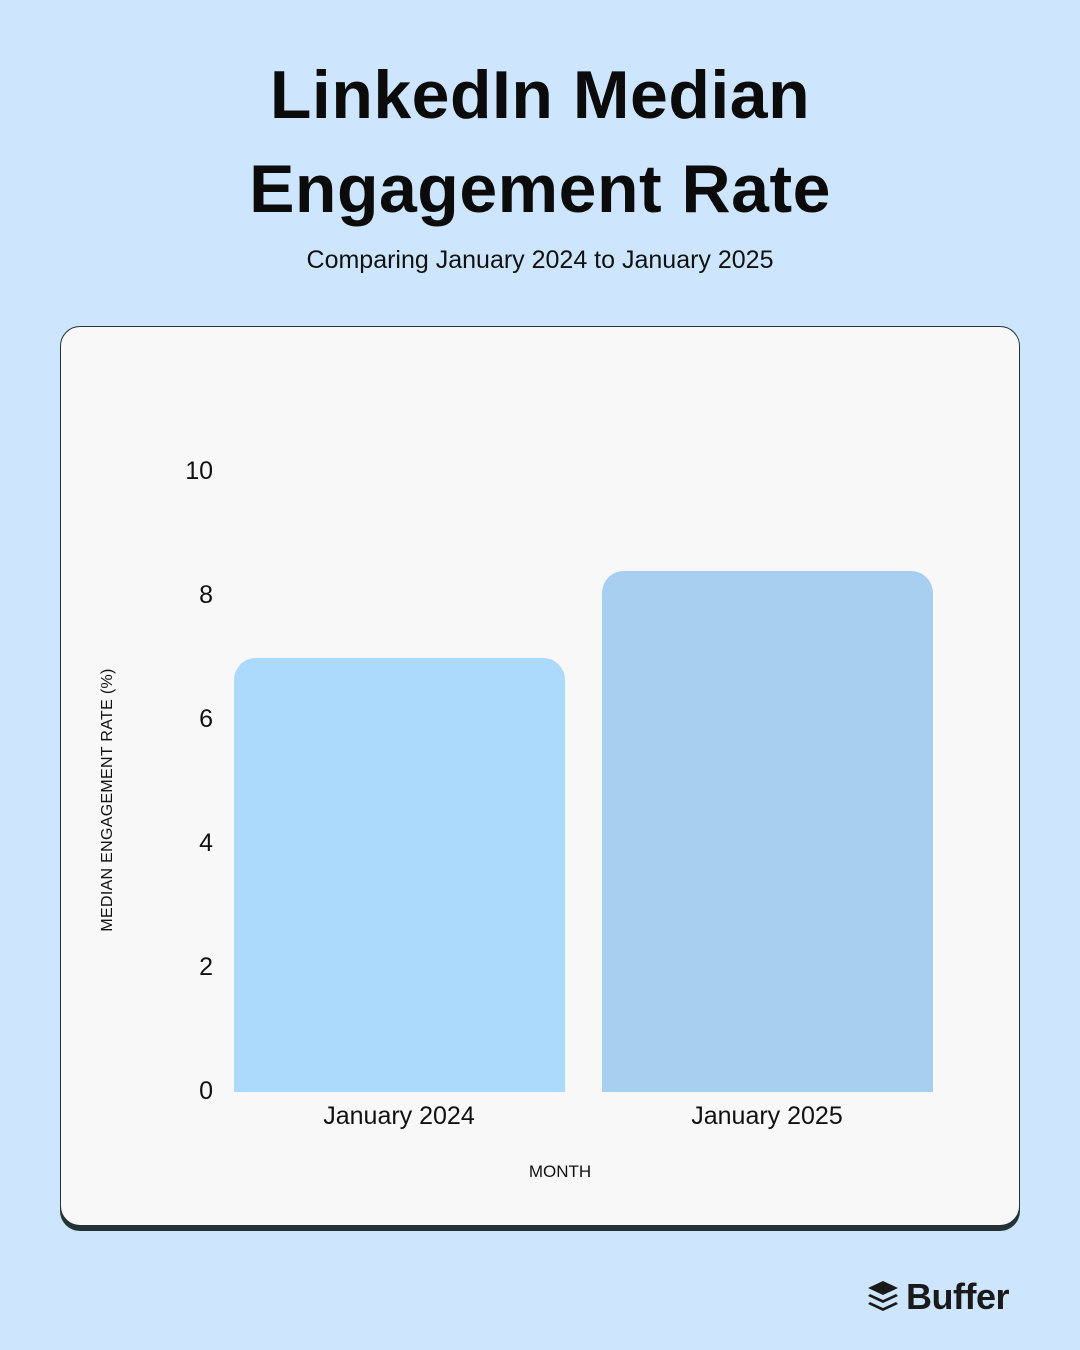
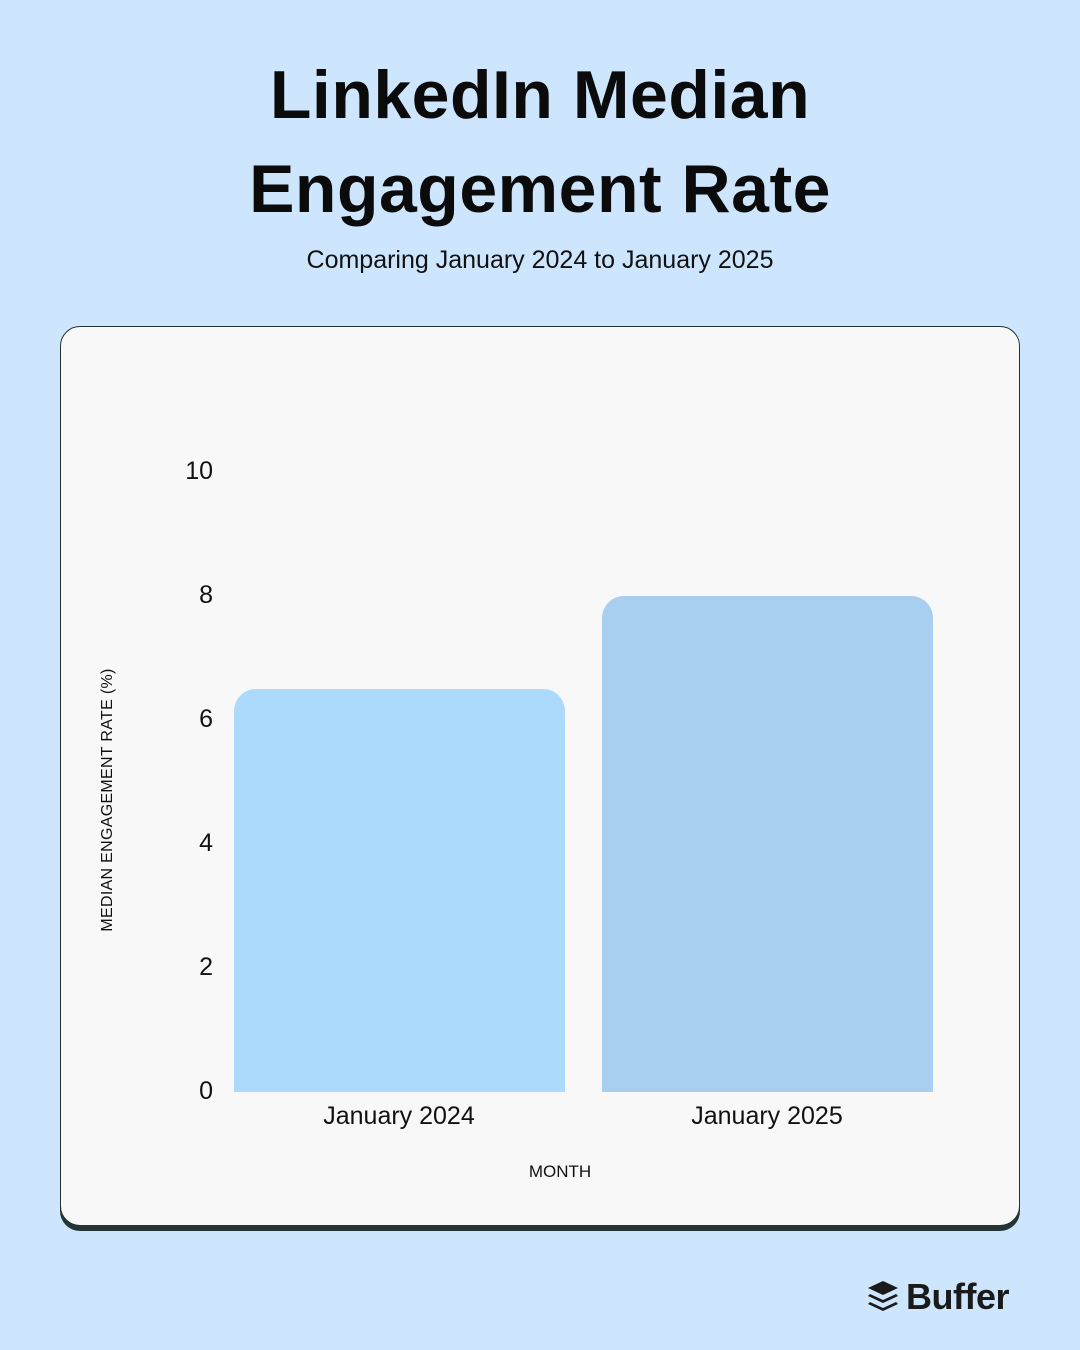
January 2024: 7.0 -> 6.5
January 2025: 8.4 -> 8.0
